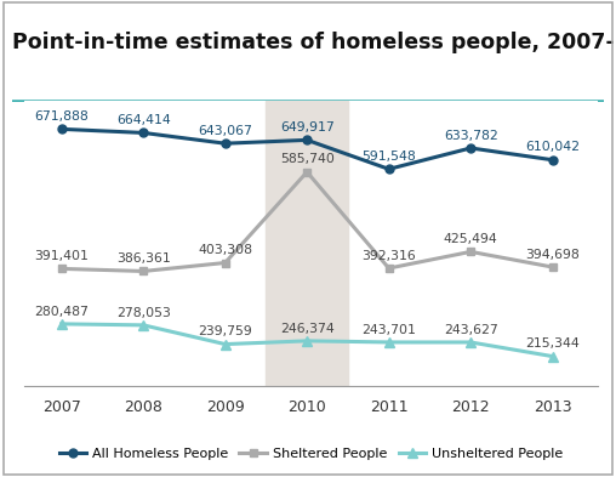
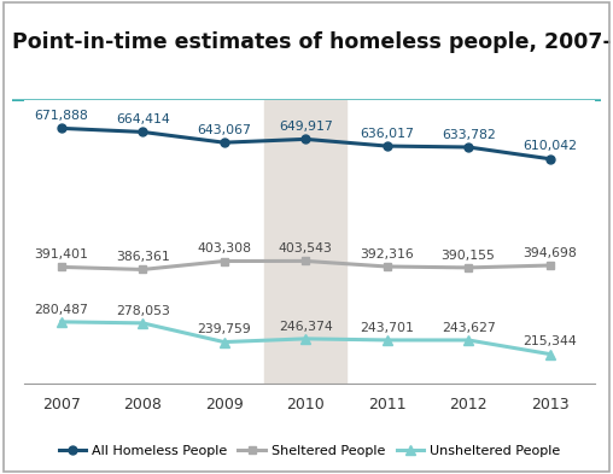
Sheltered People/2010: 585,740 -> 403,543
All Homeless People/2011: 591,548 -> 636,017
Sheltered People/2012: 425,494 -> 390,155
